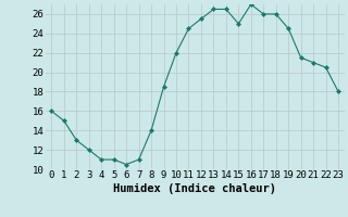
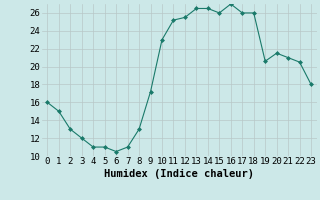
8: 14.0 -> 13.0
9: 18.5 -> 17.2
10: 22.0 -> 23.0
11: 24.5 -> 25.2
15: 25.0 -> 26.0
19: 24.5 -> 20.6
